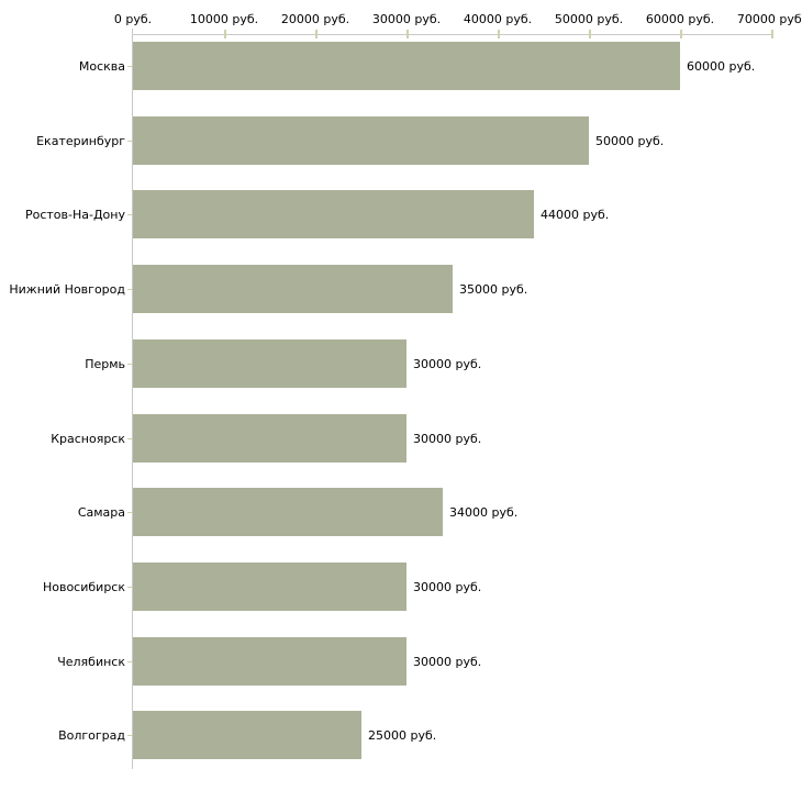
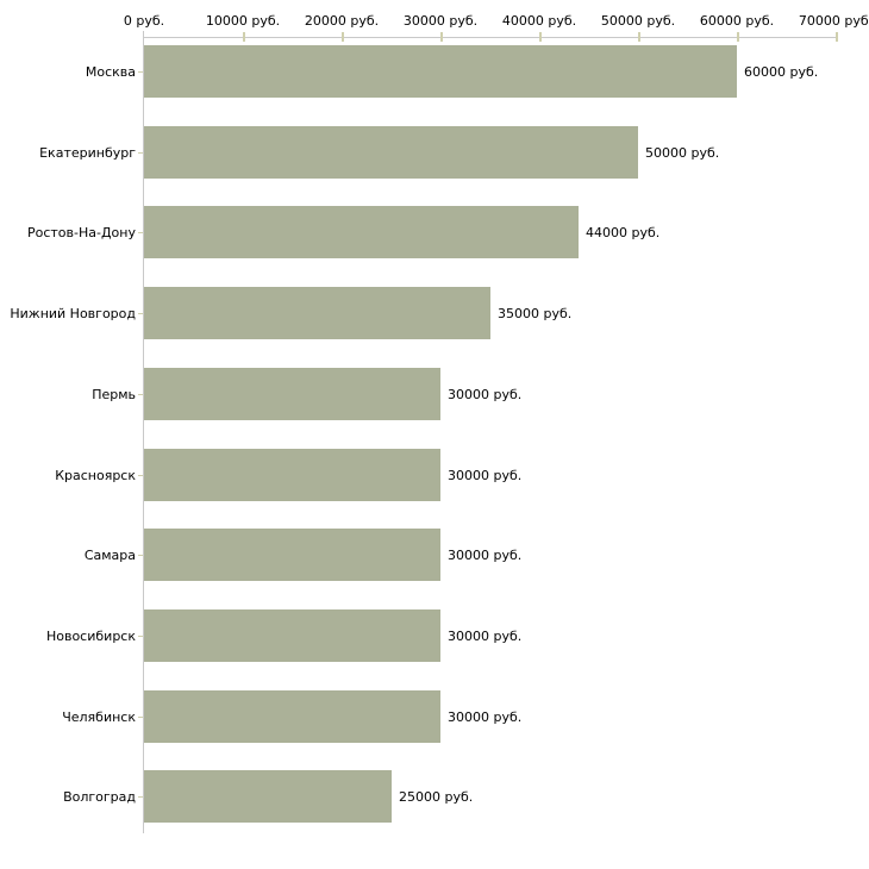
Самара: 34000 -> 30000
